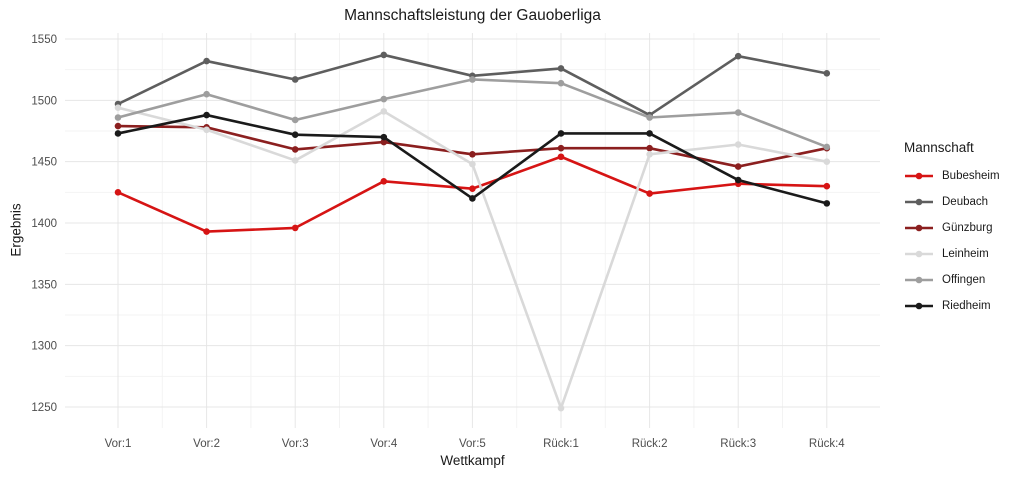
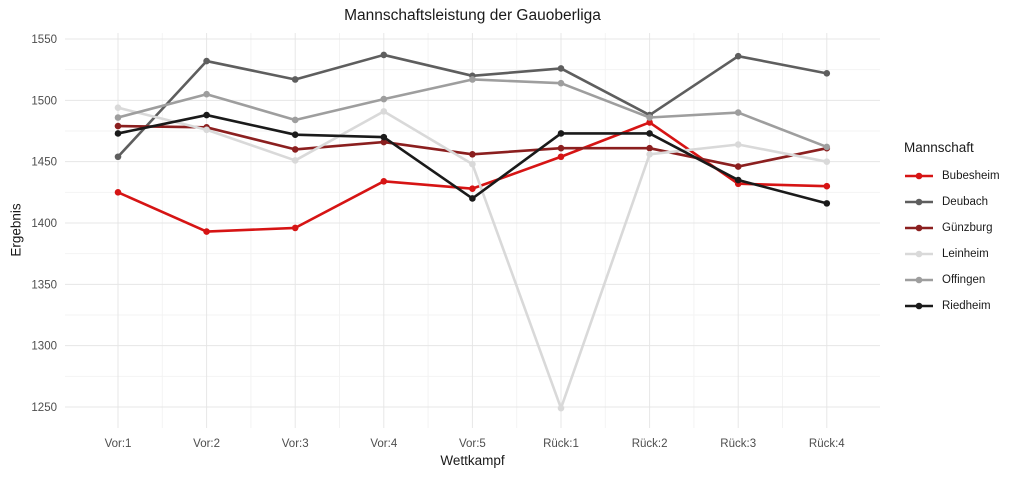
Deubach/Vor:1: 1497 -> 1454
Bubesheim/Rück:2: 1424 -> 1482
